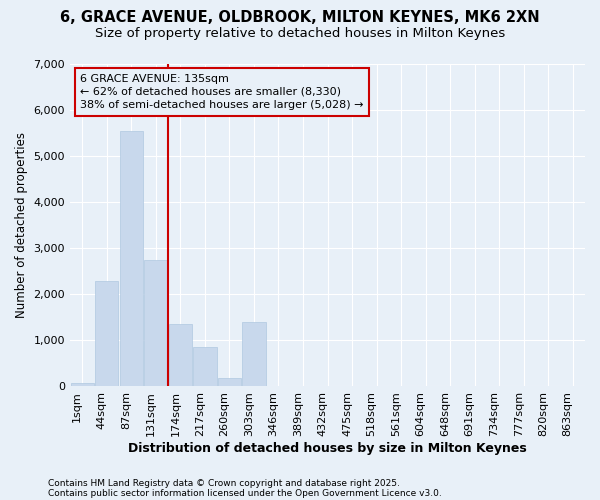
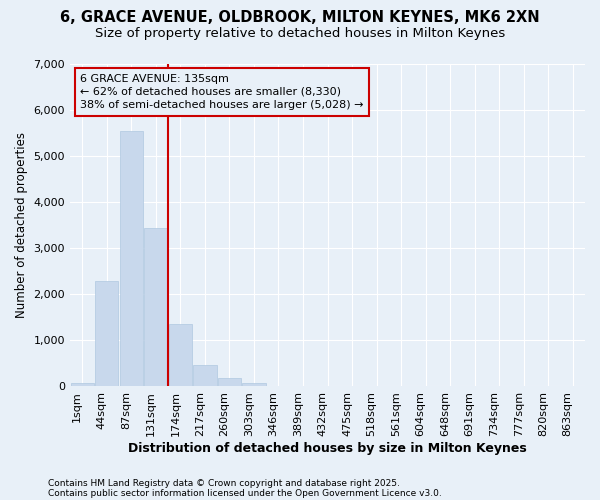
131sqm: 2,750 -> 3,450
217sqm: 850 -> 470
303sqm: 1,400 -> 80
